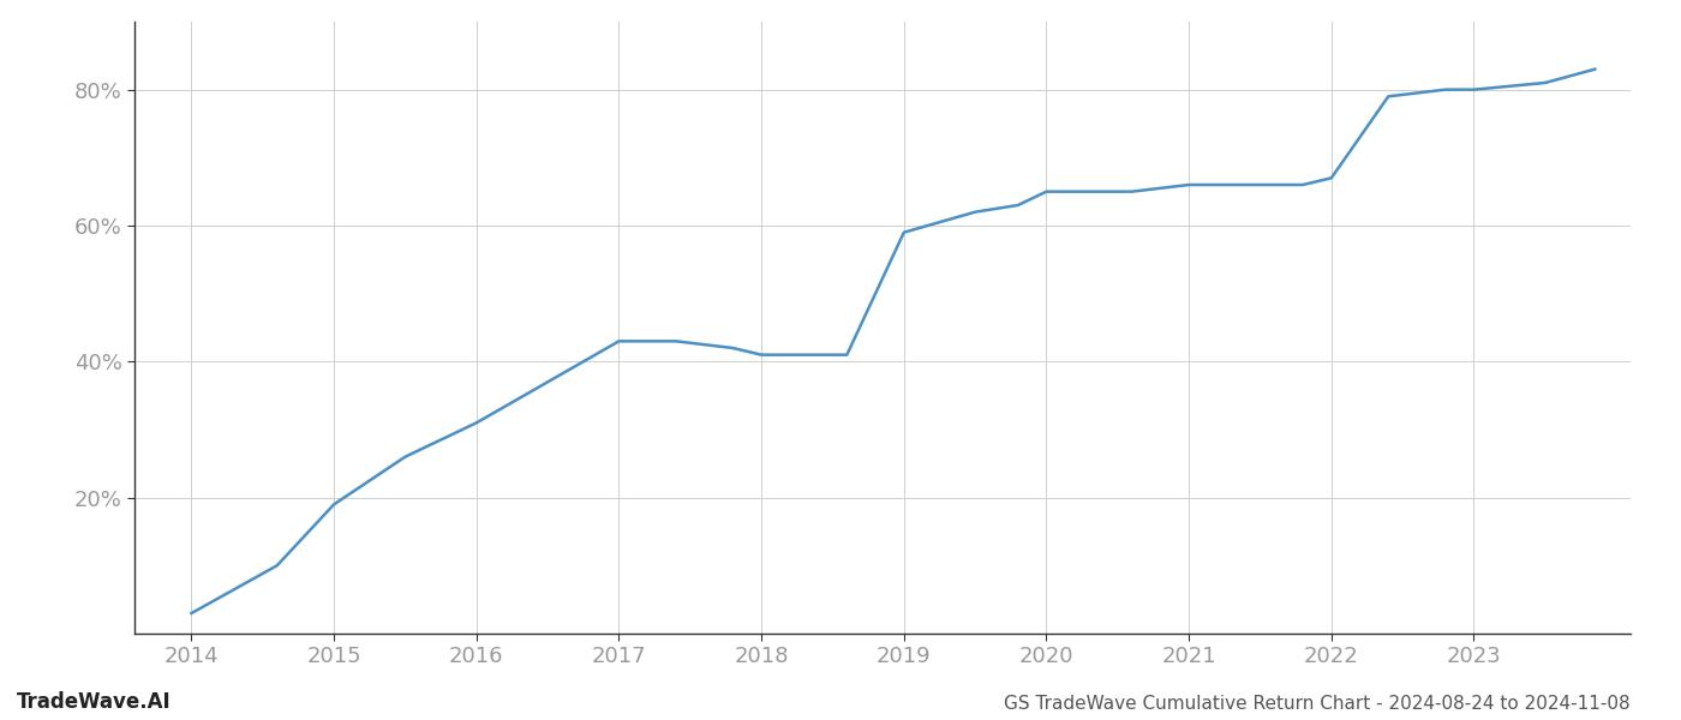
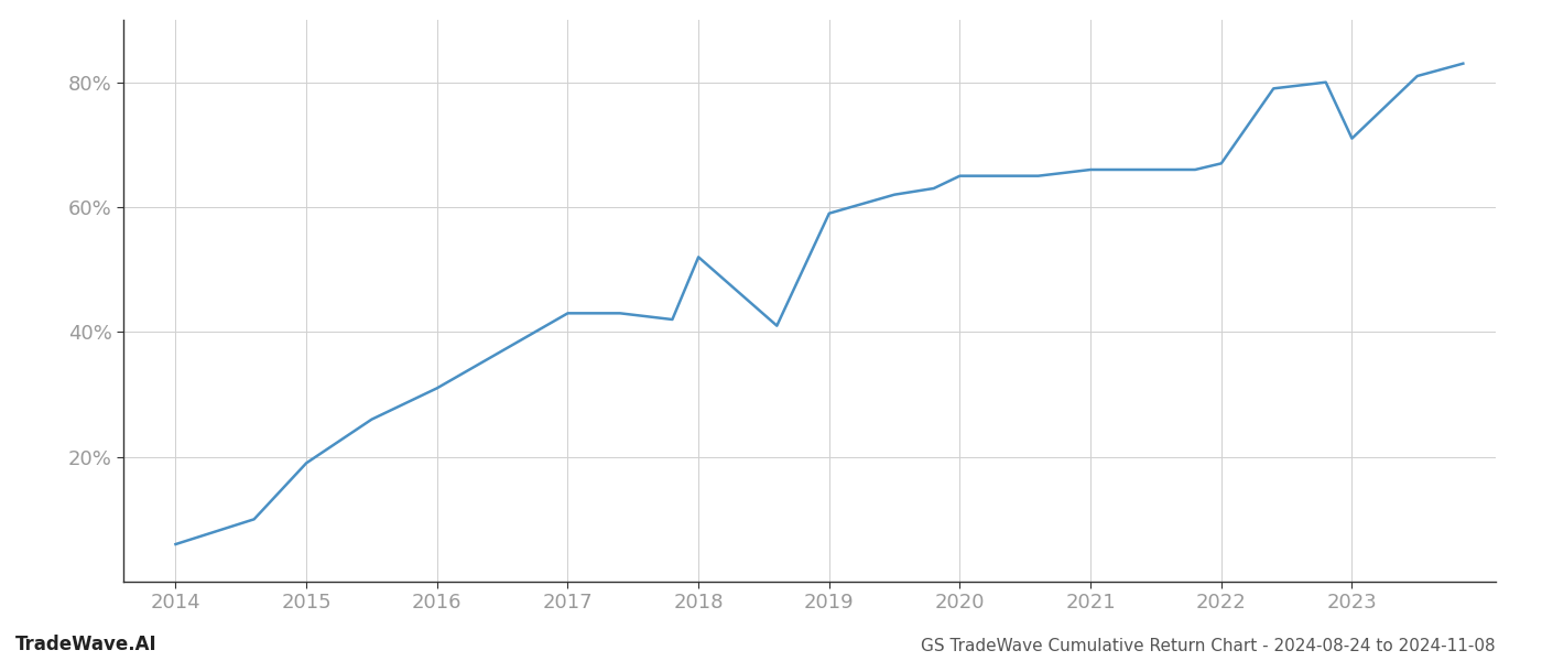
2014: 3% -> 6%
2018: 41% -> 52%
2023: 80% -> 71%
